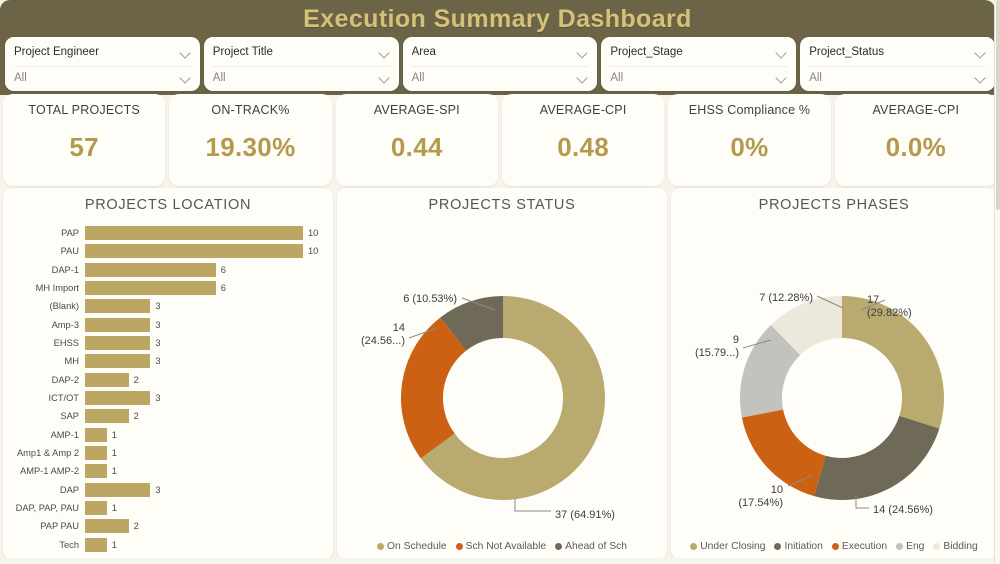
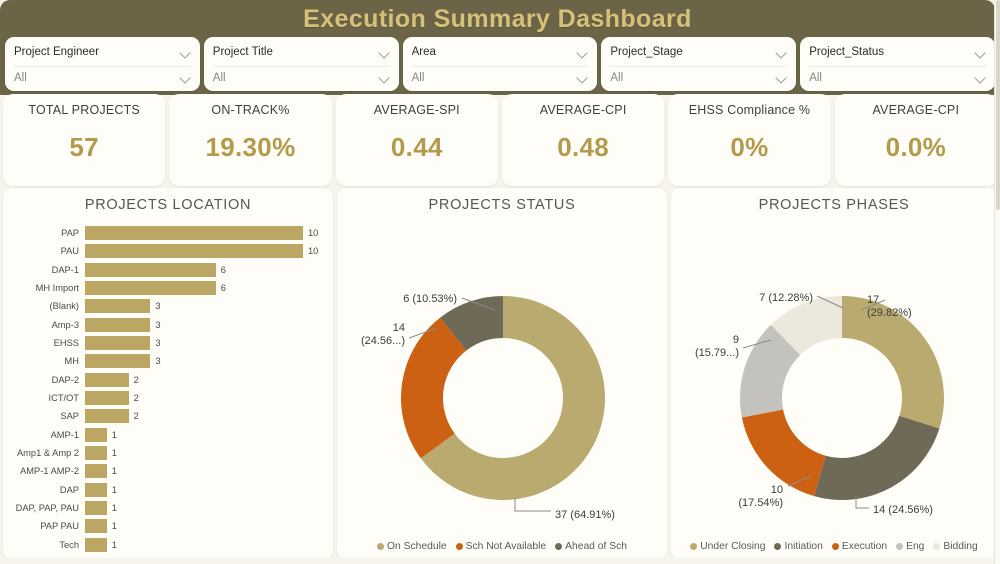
PROJECTS LOCATION/ICT/OT: 3 -> 2
PROJECTS LOCATION/DAP: 3 -> 1
PROJECTS LOCATION/PAP PAU: 2 -> 1
